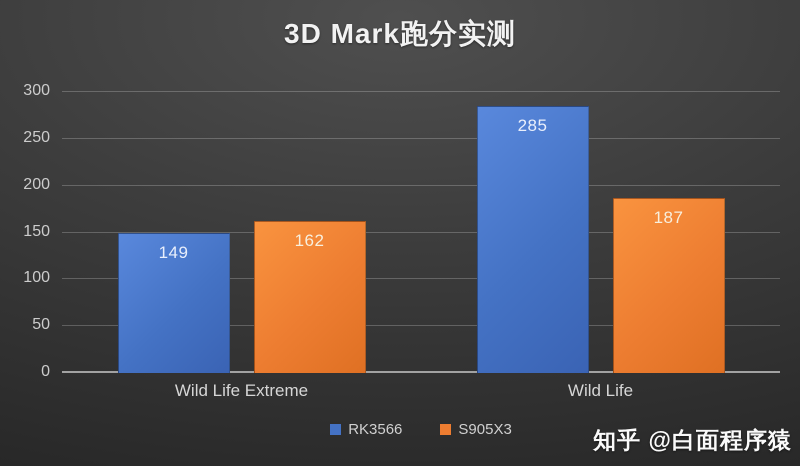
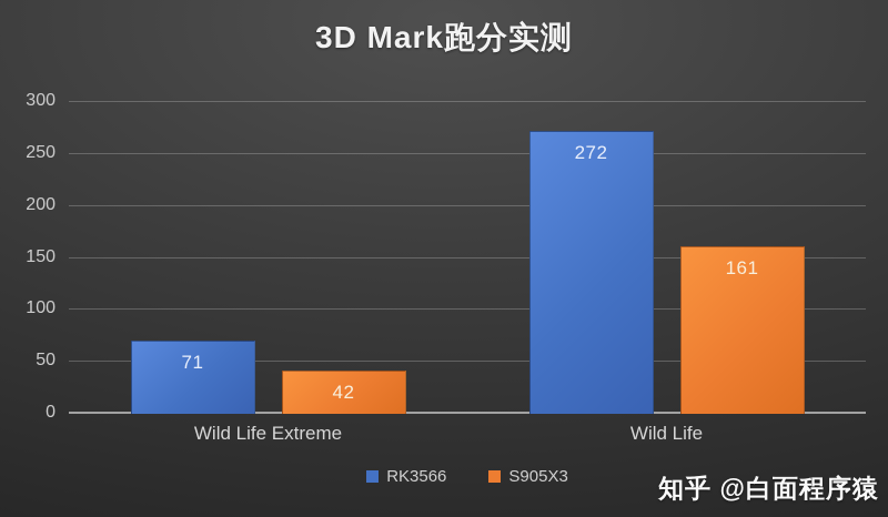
RK3566/Wild Life Extreme: 149 -> 71
S905X3/Wild Life Extreme: 162 -> 42
RK3566/Wild Life: 285 -> 272
S905X3/Wild Life: 187 -> 161
